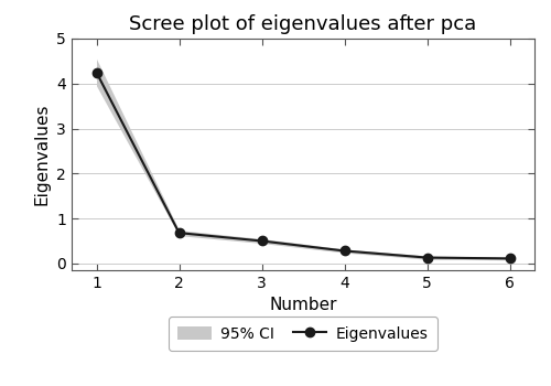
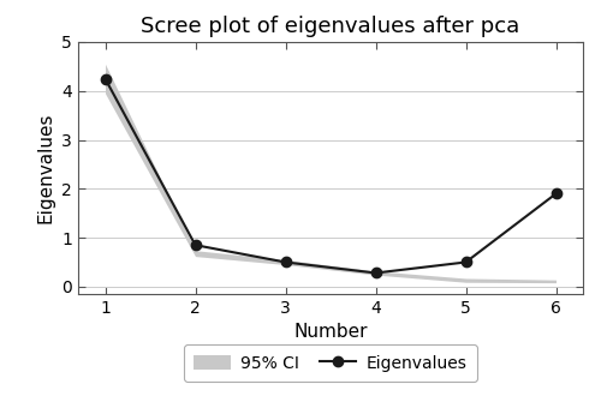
Eigenvalues/2: 0.68 -> 0.85
Eigenvalues/5: 0.13 -> 0.50
Eigenvalues/6: 0.11 -> 1.90
